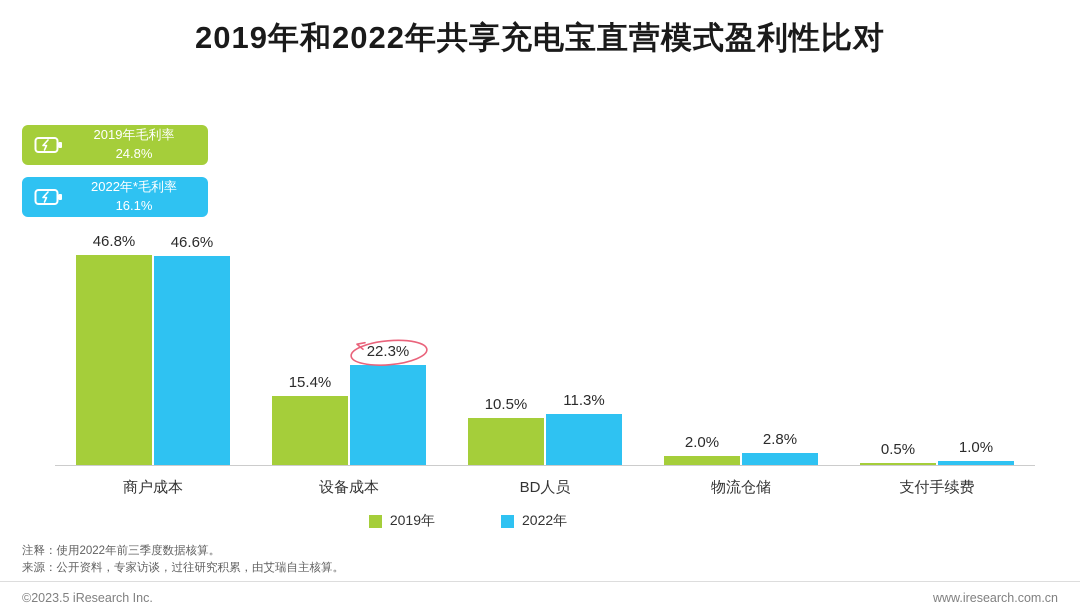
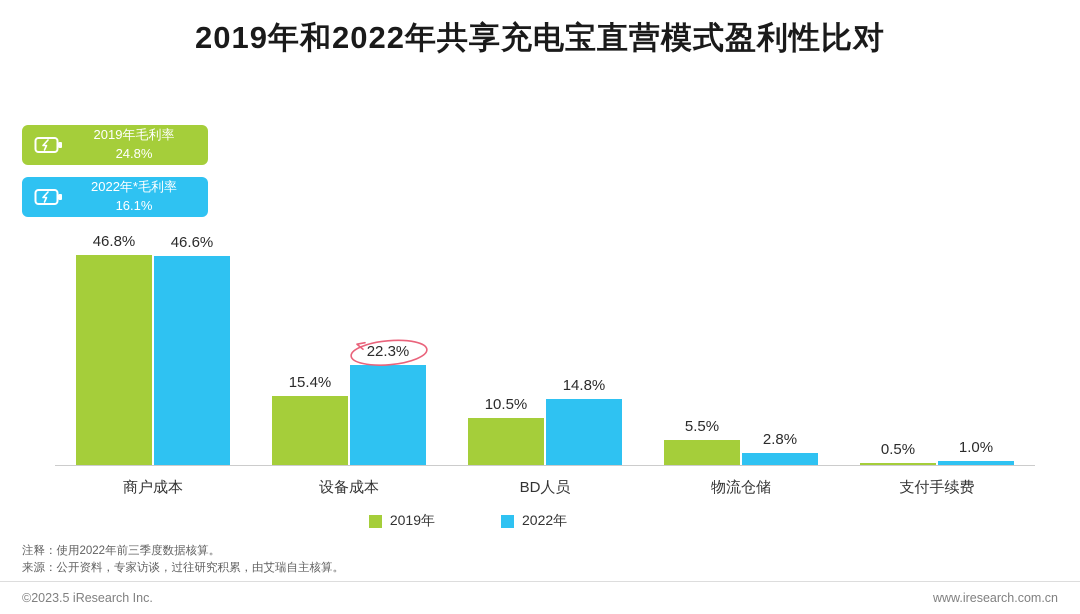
2022年/BD人员: 11.3% -> 14.8%
2019年/物流仓储: 2.0% -> 5.5%
